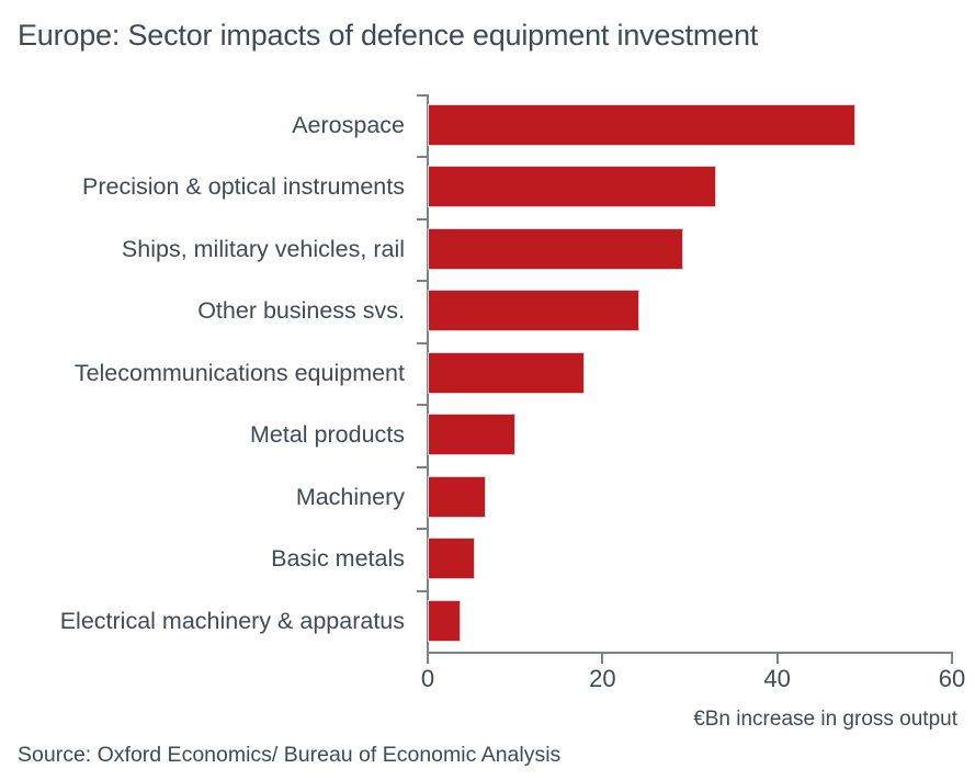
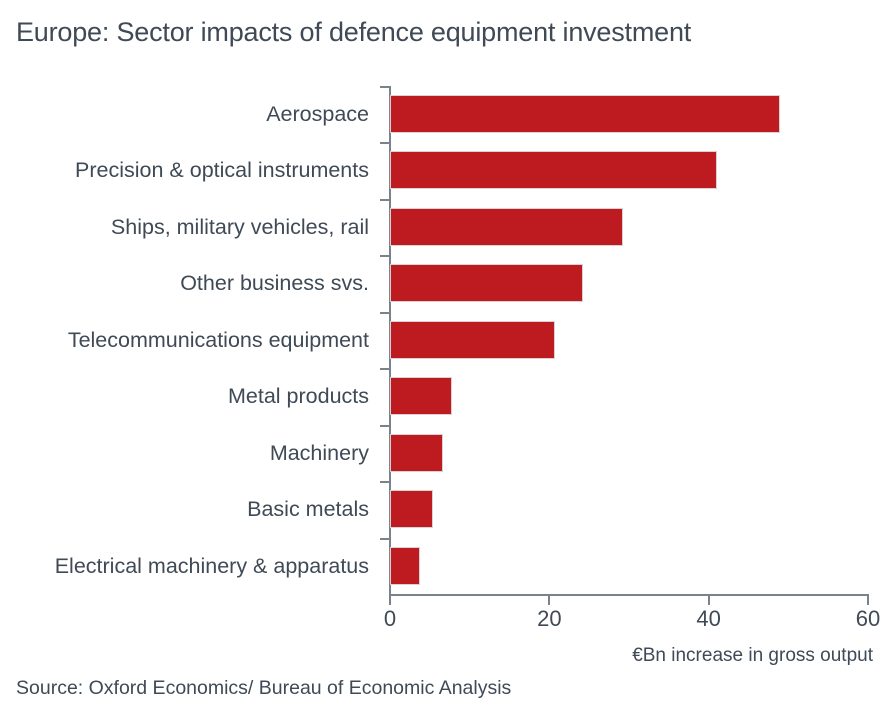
Precision & optical instruments: 33 -> 41
Telecommunications equipment: 18 -> 21
Metal products: 10 -> 8
